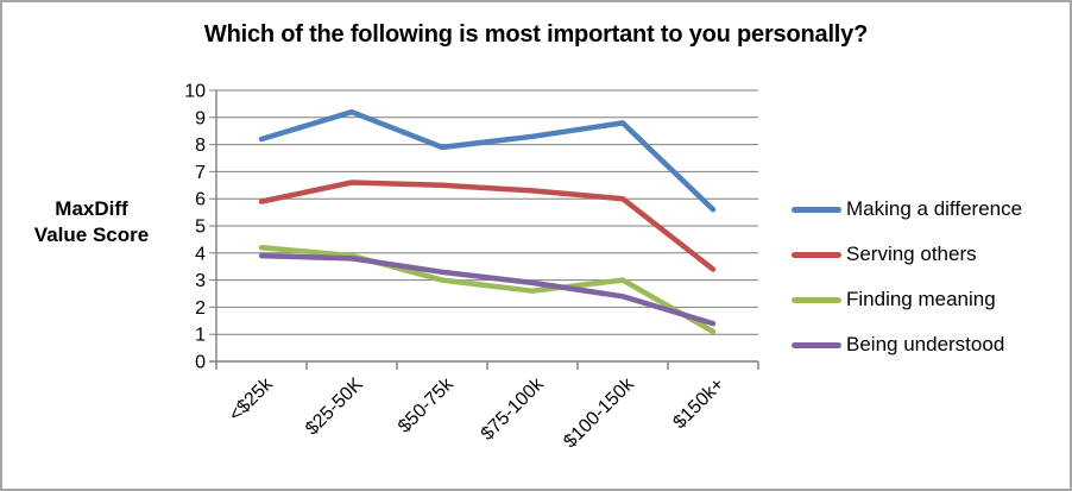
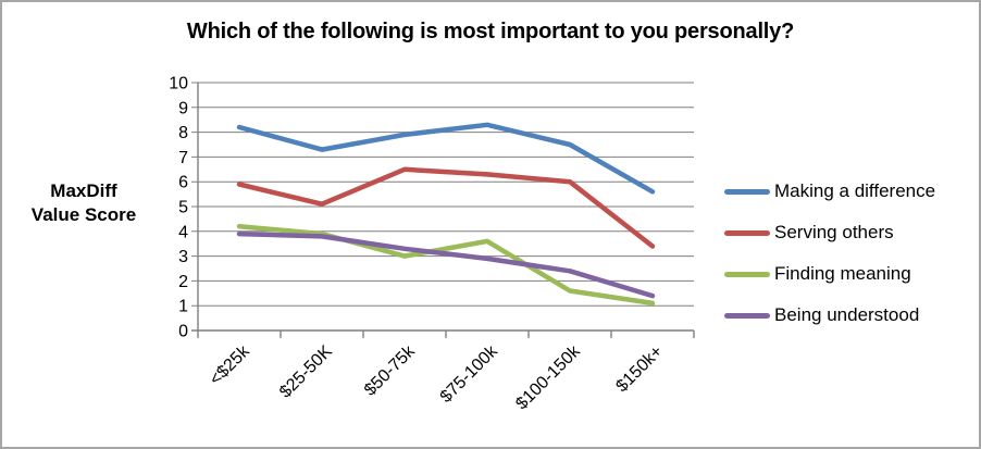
Making a difference/$25-50K: 9.2 -> 7.3
Serving others/$25-50K: 6.6 -> 5.1
Finding meaning/$75-100k: 2.6 -> 3.6
Making a difference/$100-150k: 8.8 -> 7.5
Finding meaning/$100-150k: 3.0 -> 1.6
